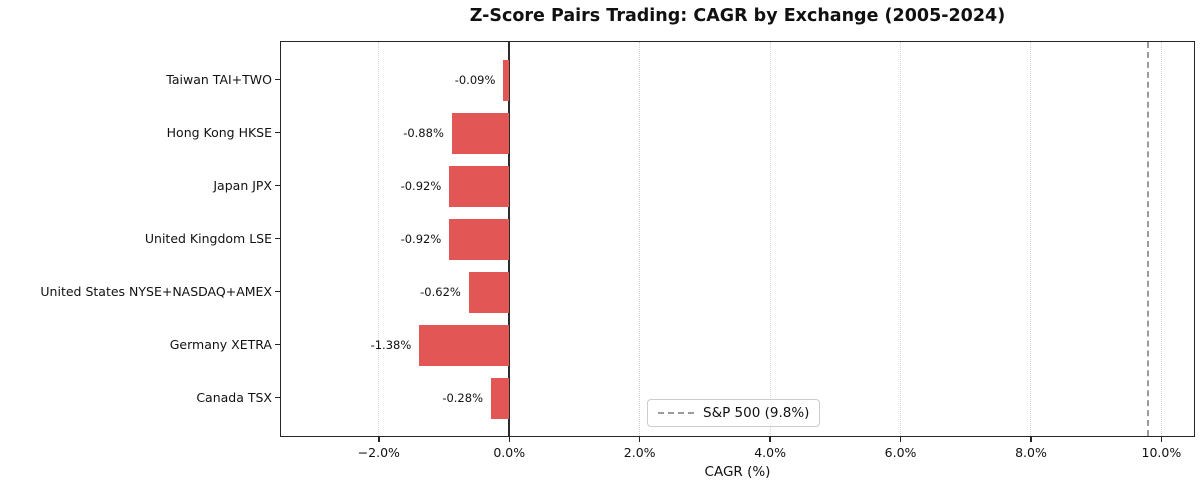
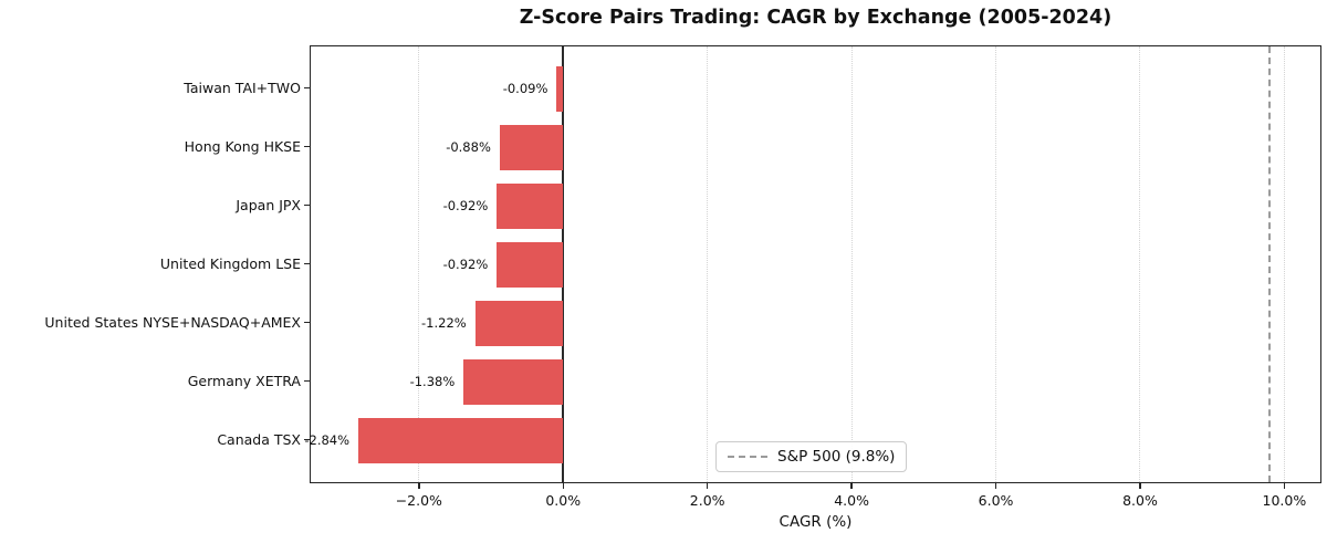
United States NYSE+NASDAQ+AMEX: -0.62% -> -1.22%
Canada TSX: -0.28% -> -2.84%
